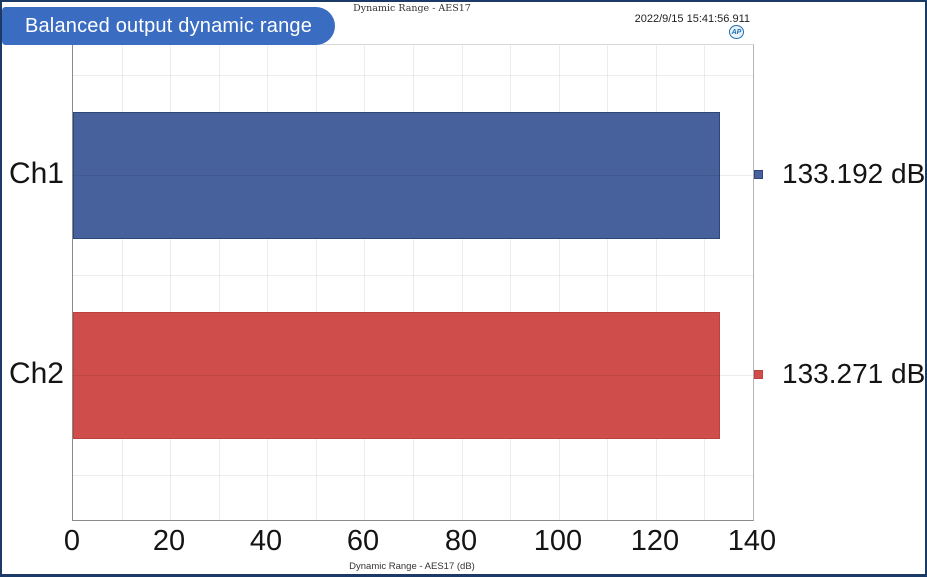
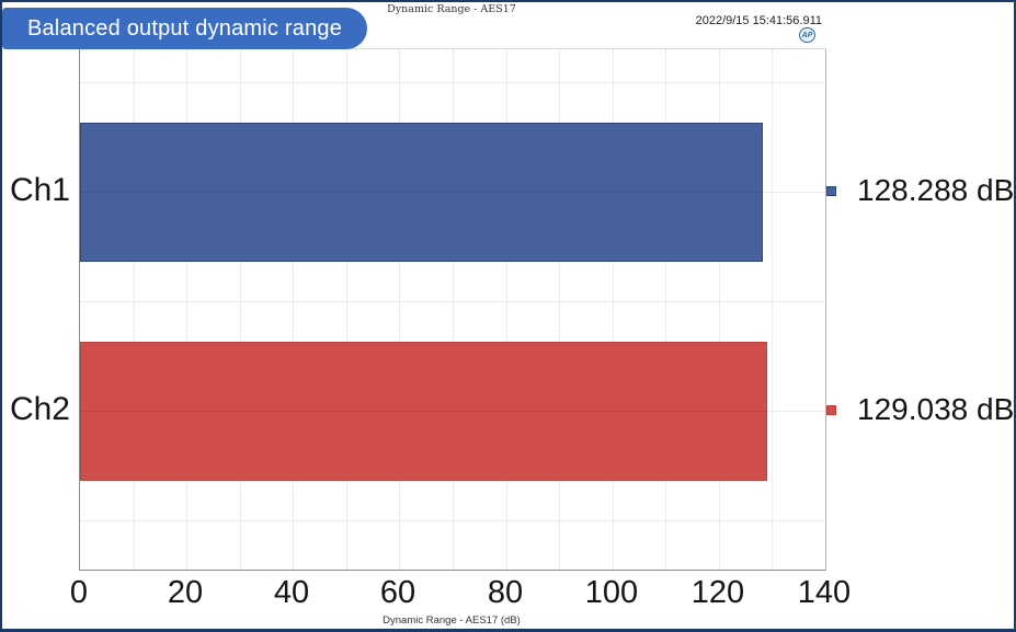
Ch1: 133.192 -> 128.288
Ch2: 133.271 -> 129.038
